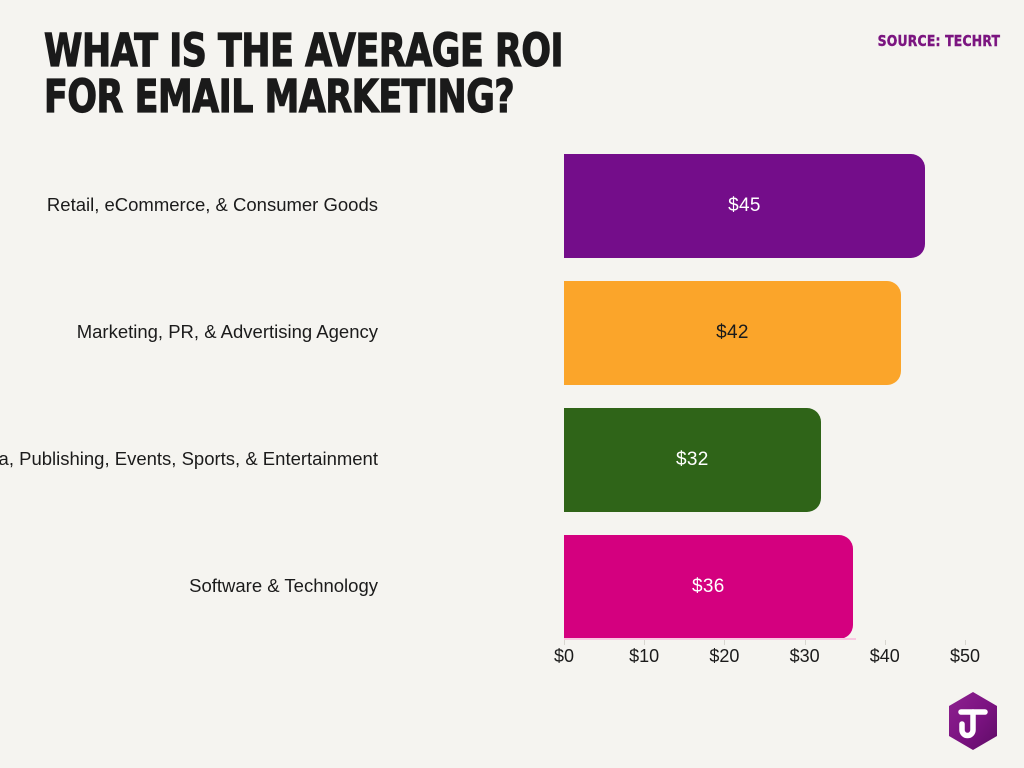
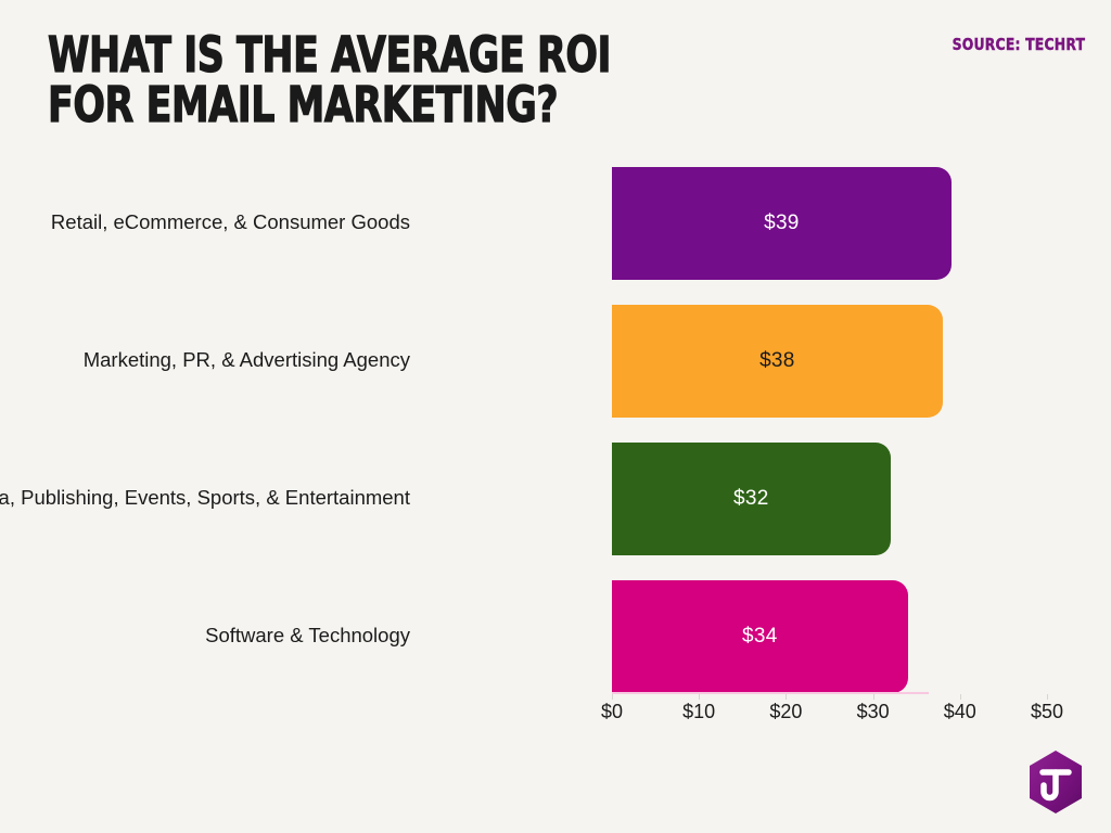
Retail, eCommerce, & Consumer Goods: $45 -> $39
Marketing, PR, & Advertising Agency: $42 -> $38
Software & Technology: $36 -> $34
